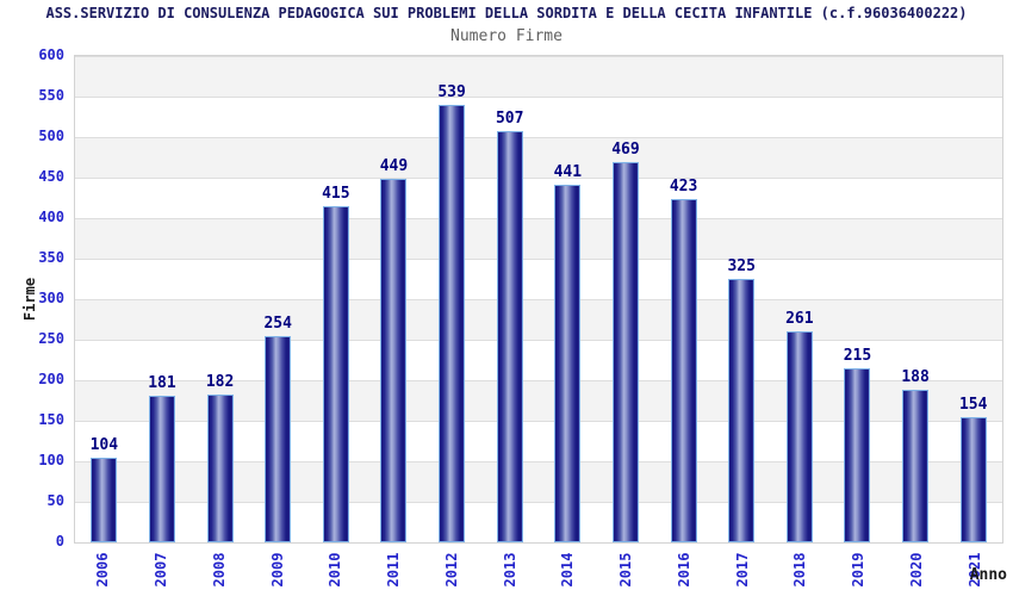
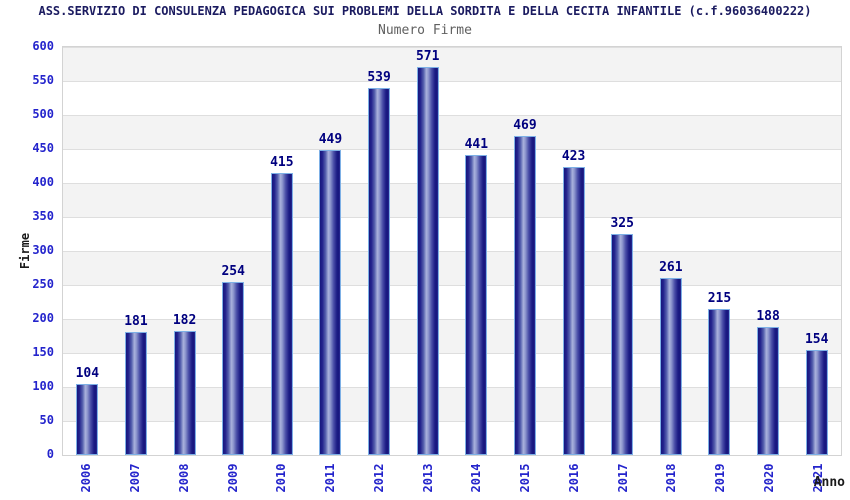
2013: 507 -> 571
